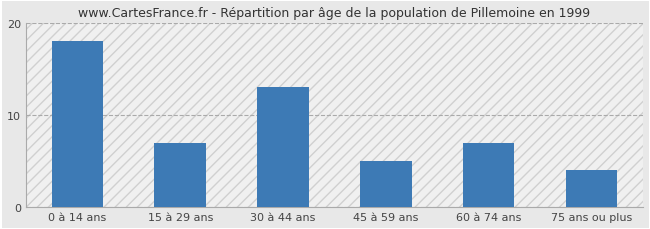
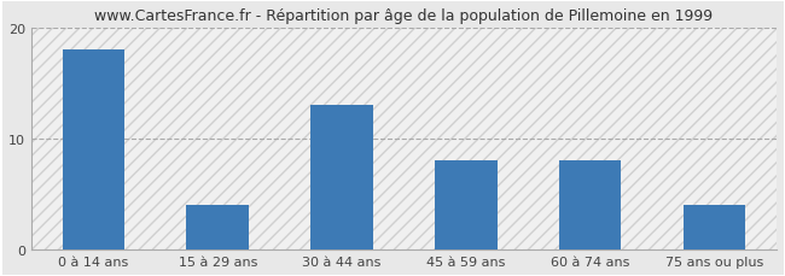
15 à 29 ans: 7 -> 4
45 à 59 ans: 5 -> 8
60 à 74 ans: 7 -> 8
